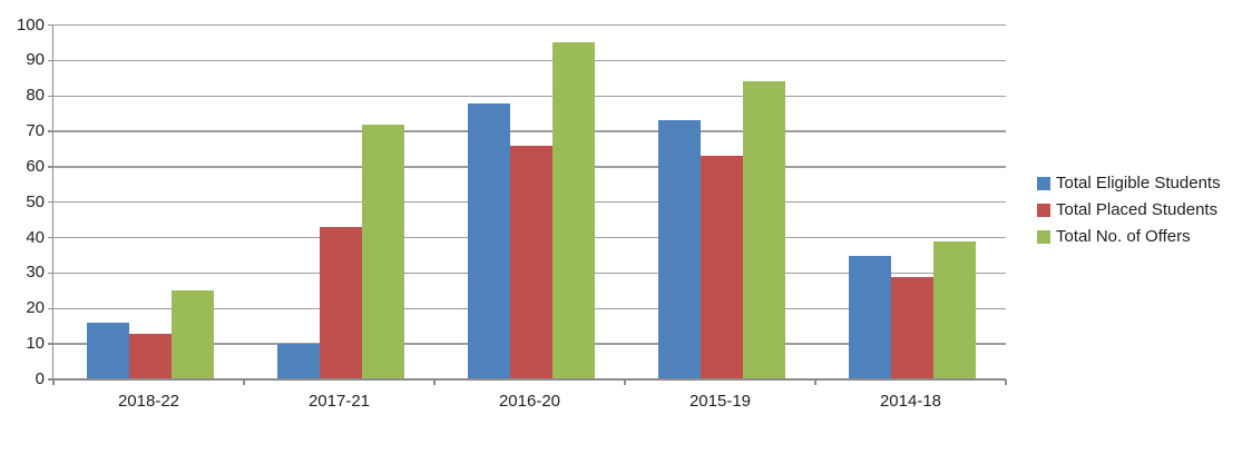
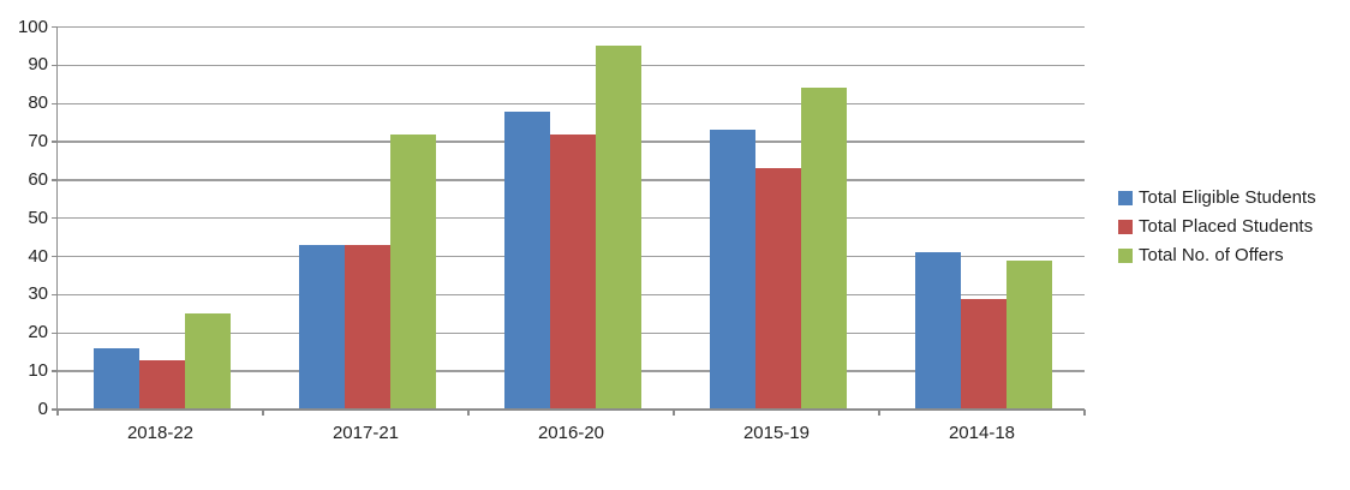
Total Eligible Students/2017-21: 10 -> 43
Total Placed Students/2016-20: 66 -> 72
Total Eligible Students/2014-18: 35 -> 41
